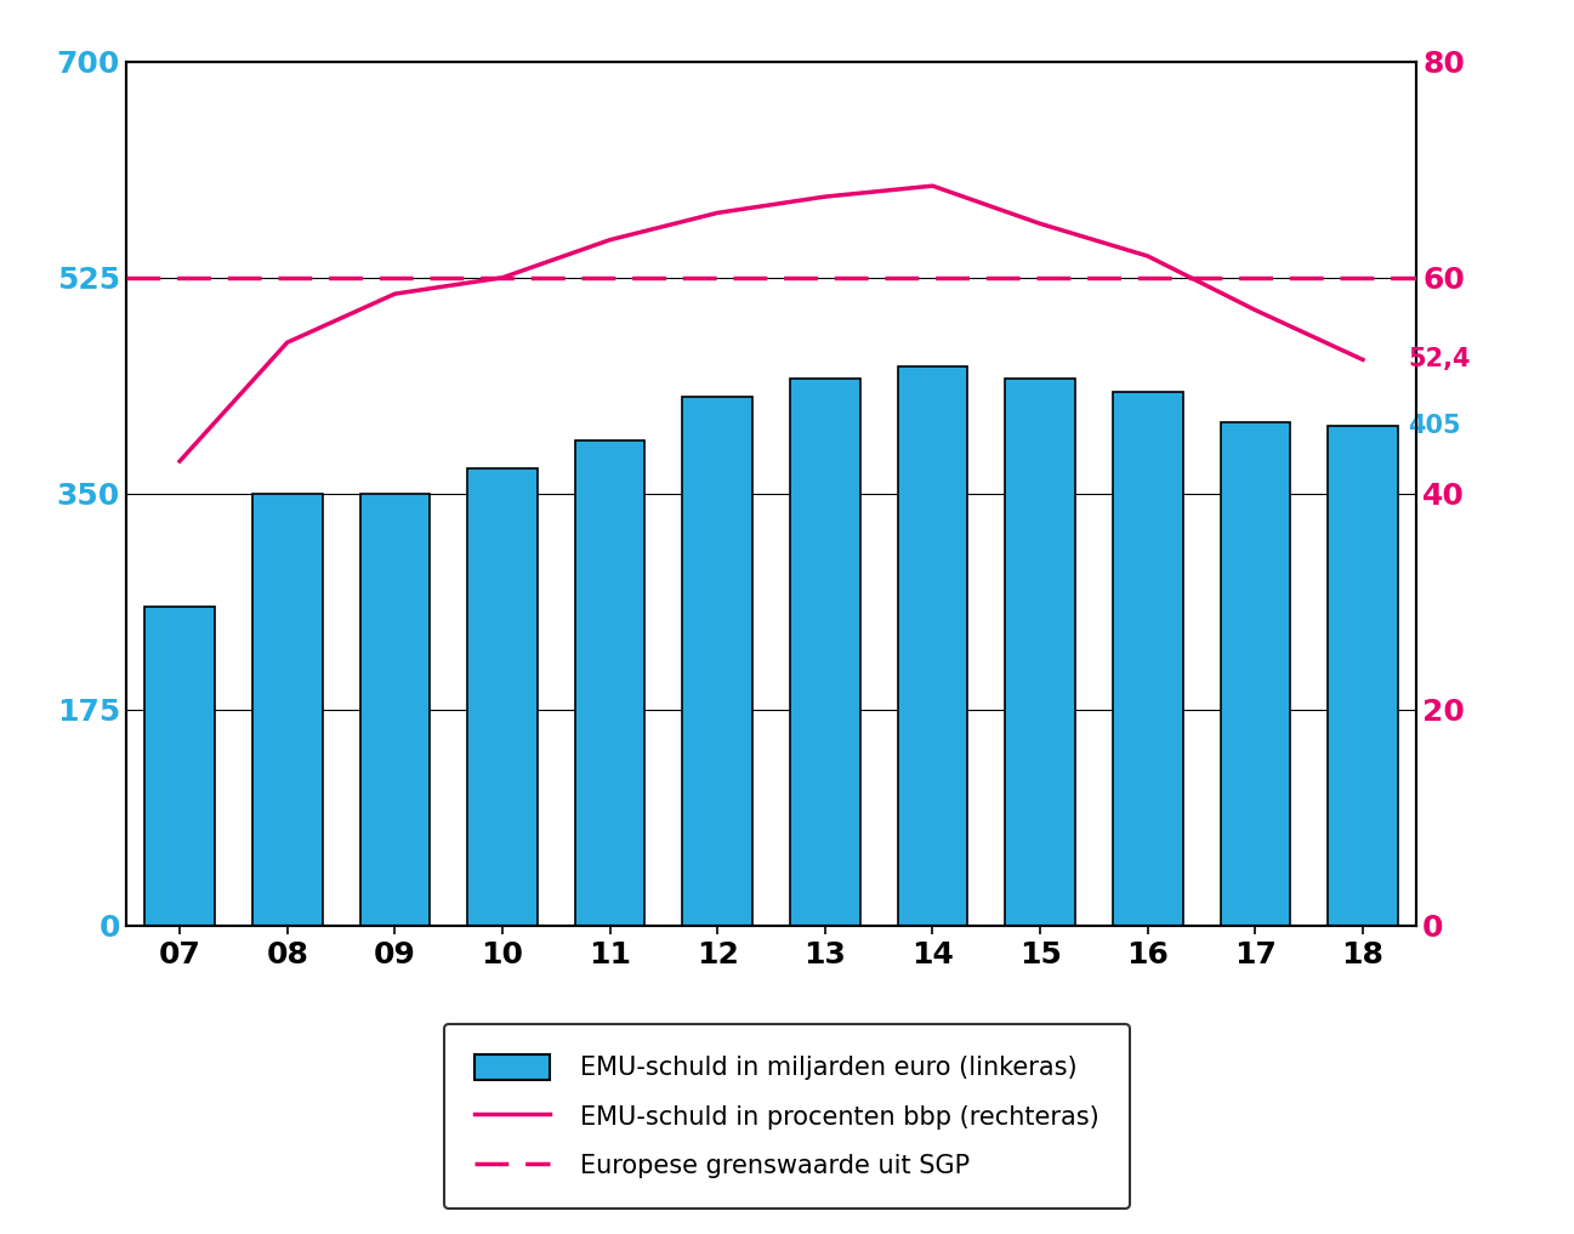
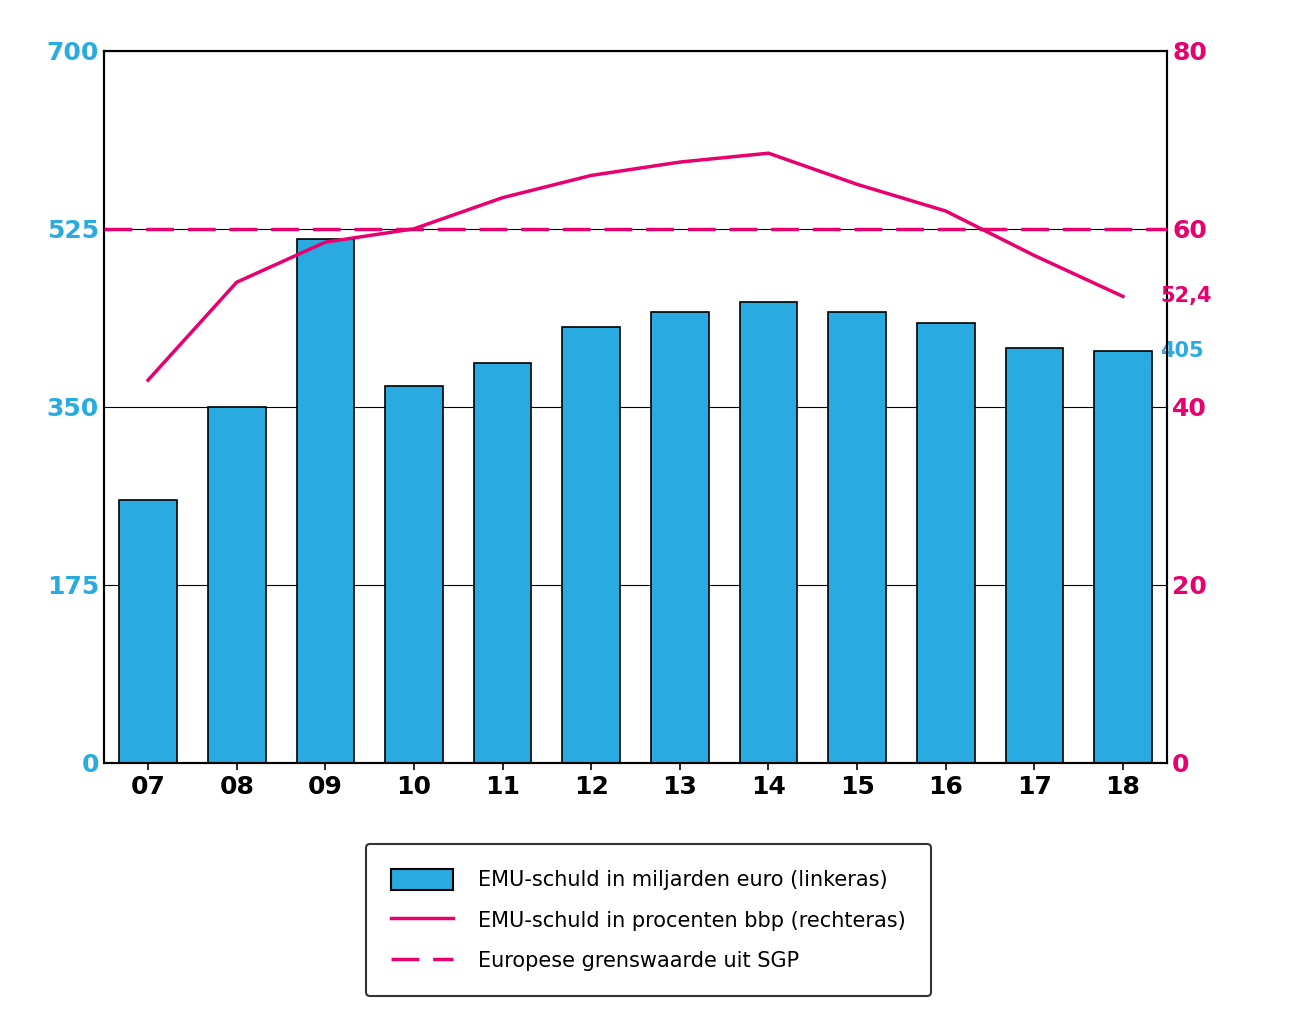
EMU-schuld in miljarden euro (linkeras)/09: 350 -> 515
